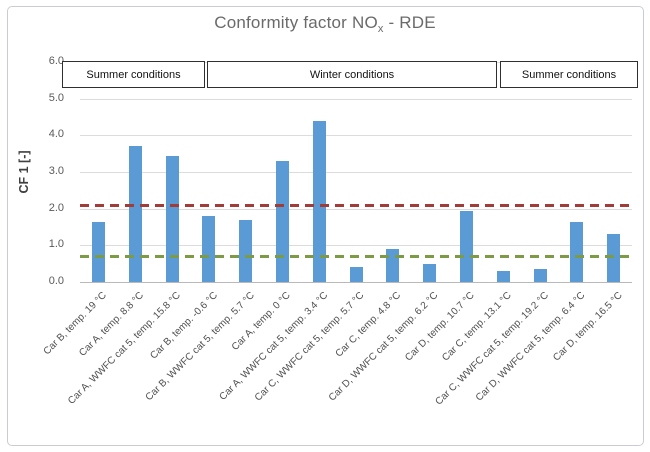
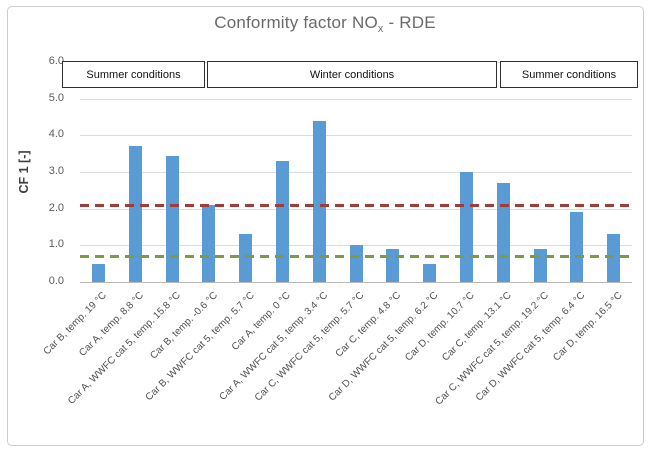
Car B, temp. 19 °C: 1.6 -> 0.5
Car B, temp. -0.6 °C: 1.8 -> 2.1
Car B, WWFC cat 5, temp. 5.7 °C: 1.7 -> 1.3
Car C, WWFC cat 5, temp. 5.7 °C: 0.4 -> 1.0
Car D, temp. 10.7 °C: 1.9 -> 3.0
Car C, temp. 13.1 °C: 0.3 -> 2.7
Car C, WWFC cat 5, temp. 19.2 °C: 0.3 -> 0.9
Car D, WWFC cat 5, temp. 6.4 °C: 1.6 -> 1.9
